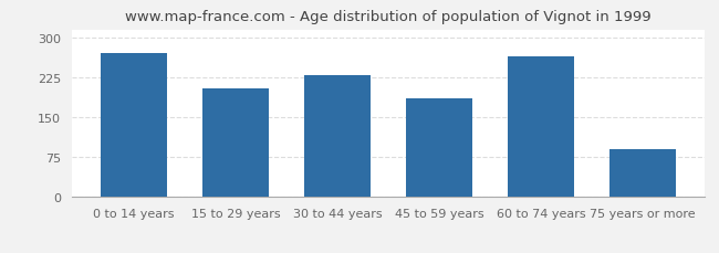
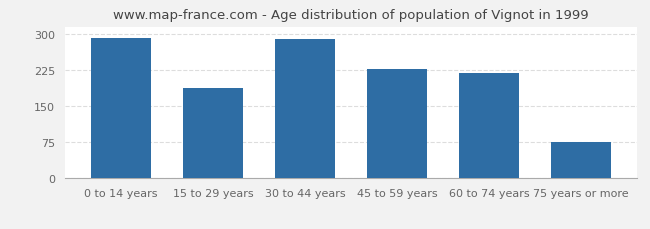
0 to 14 years: 270 -> 291
15 to 29 years: 205 -> 187
30 to 44 years: 230 -> 289
45 to 59 years: 185 -> 227
60 to 74 years: 265 -> 218
75 years or more: 90 -> 75
